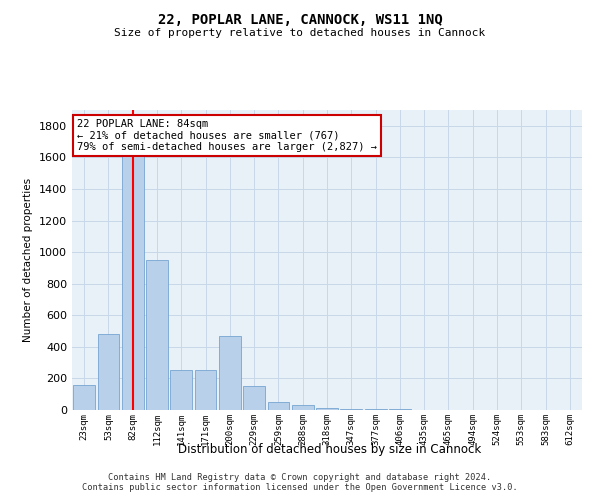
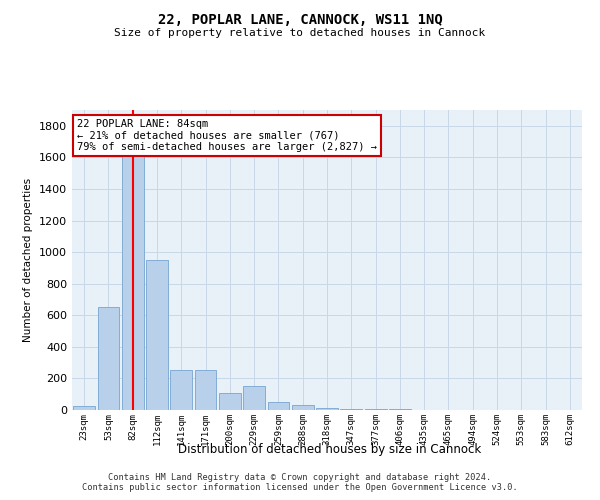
23sqm: 160 -> 20
53sqm: 480 -> 650
200sqm: 470 -> 100
